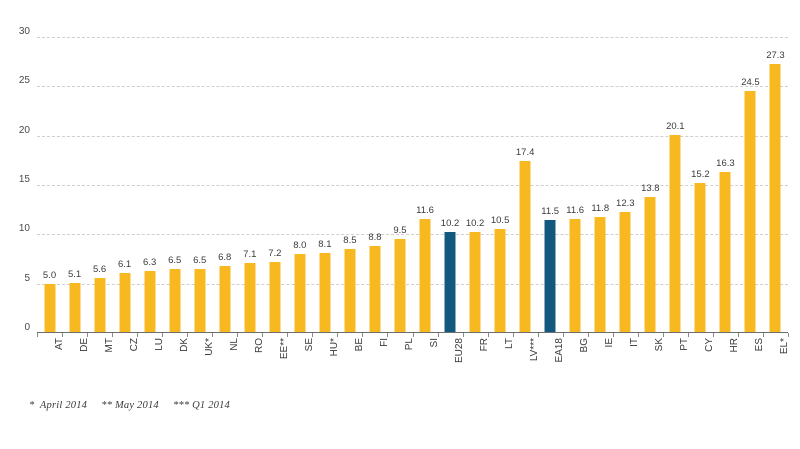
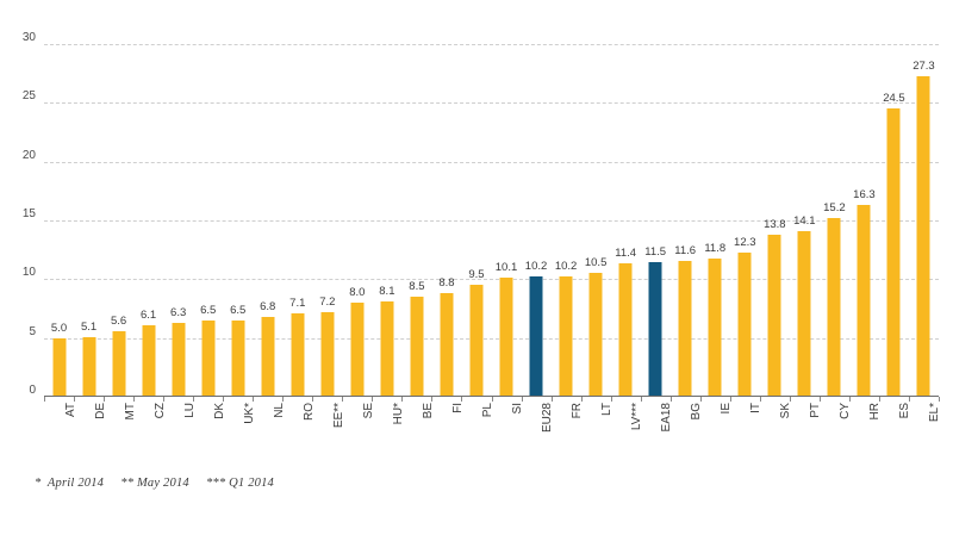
SI: 11.6 -> 10.1
LV***: 17.4 -> 11.4
PT: 20.1 -> 14.1
